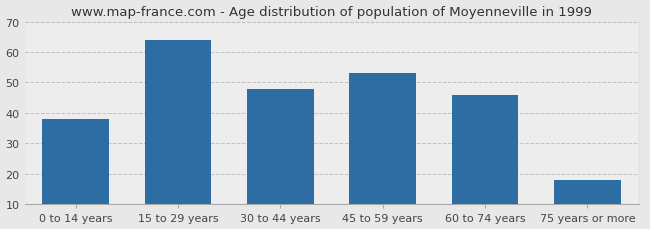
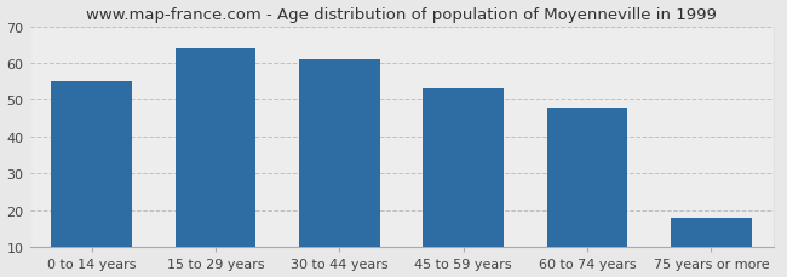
0 to 14 years: 38 -> 55
30 to 44 years: 48 -> 61
60 to 74 years: 46 -> 48
